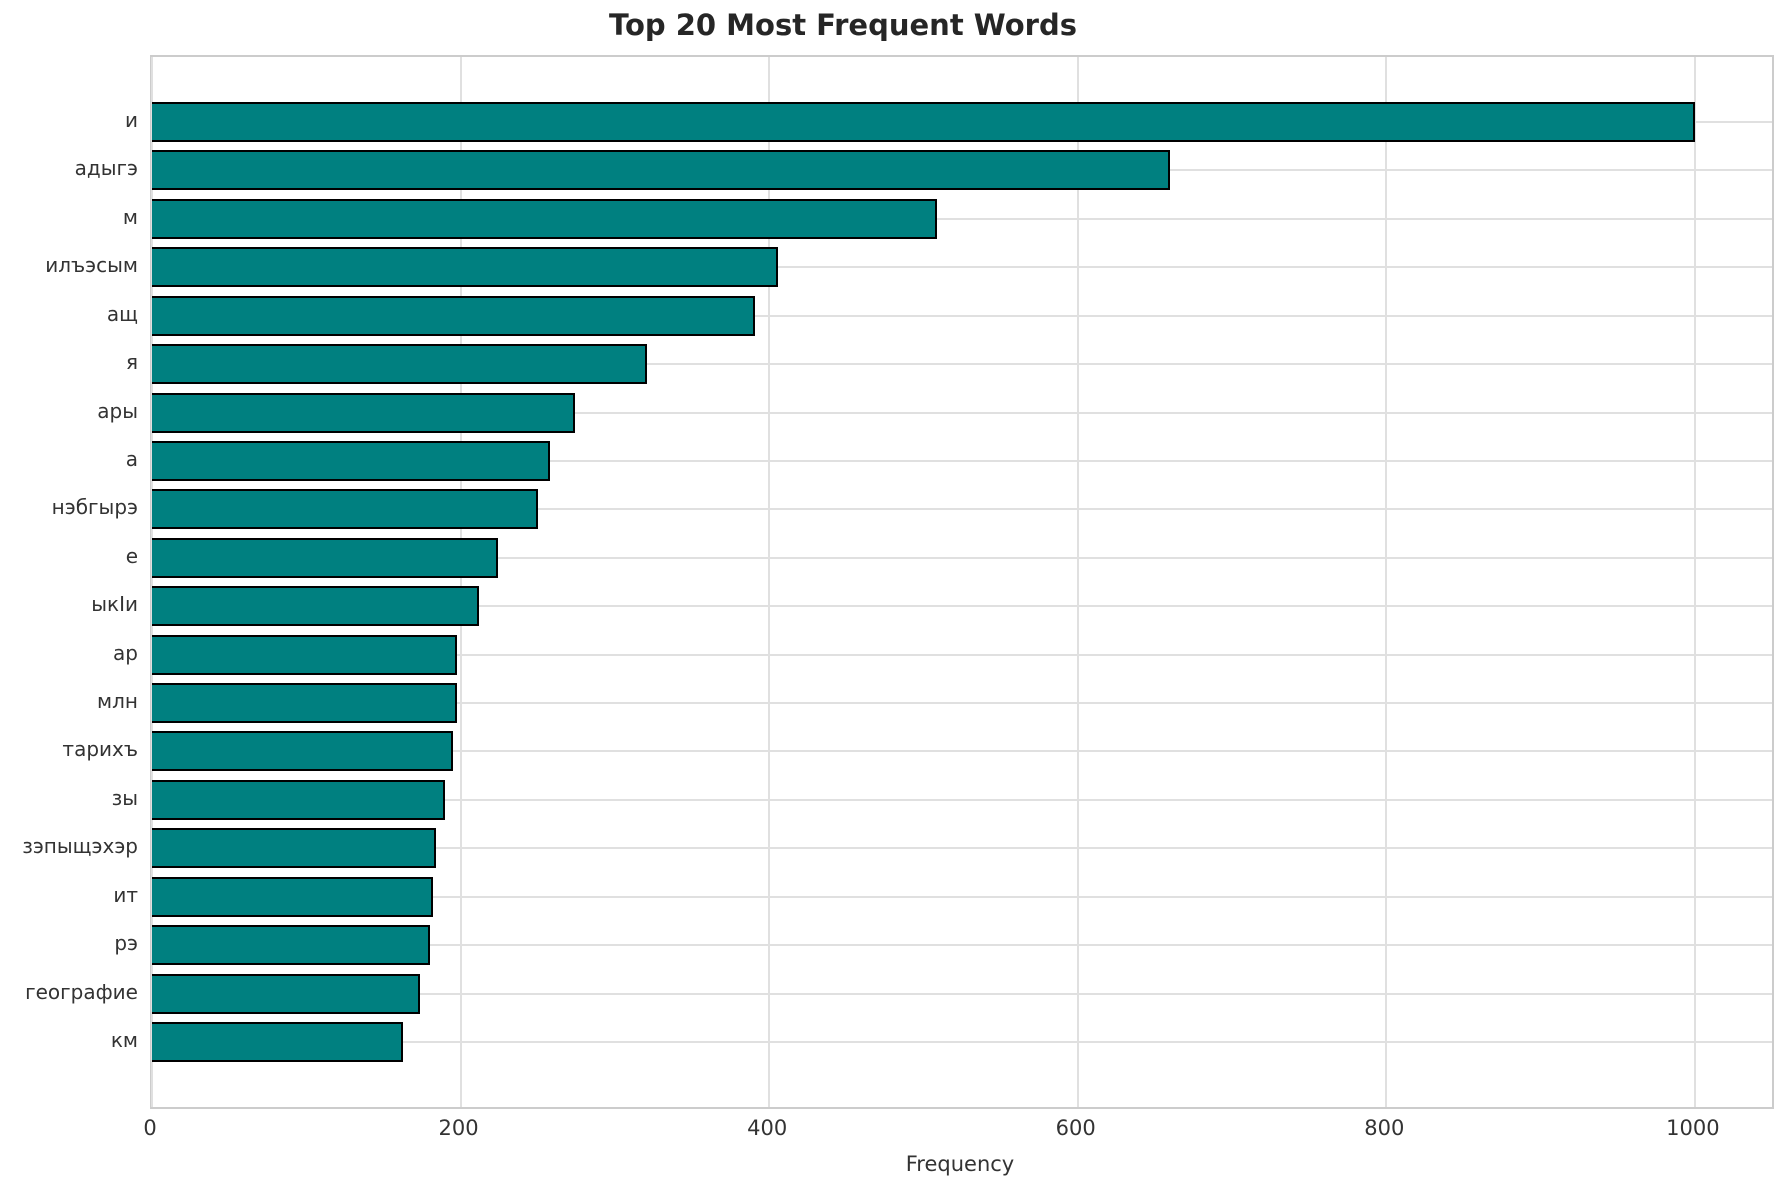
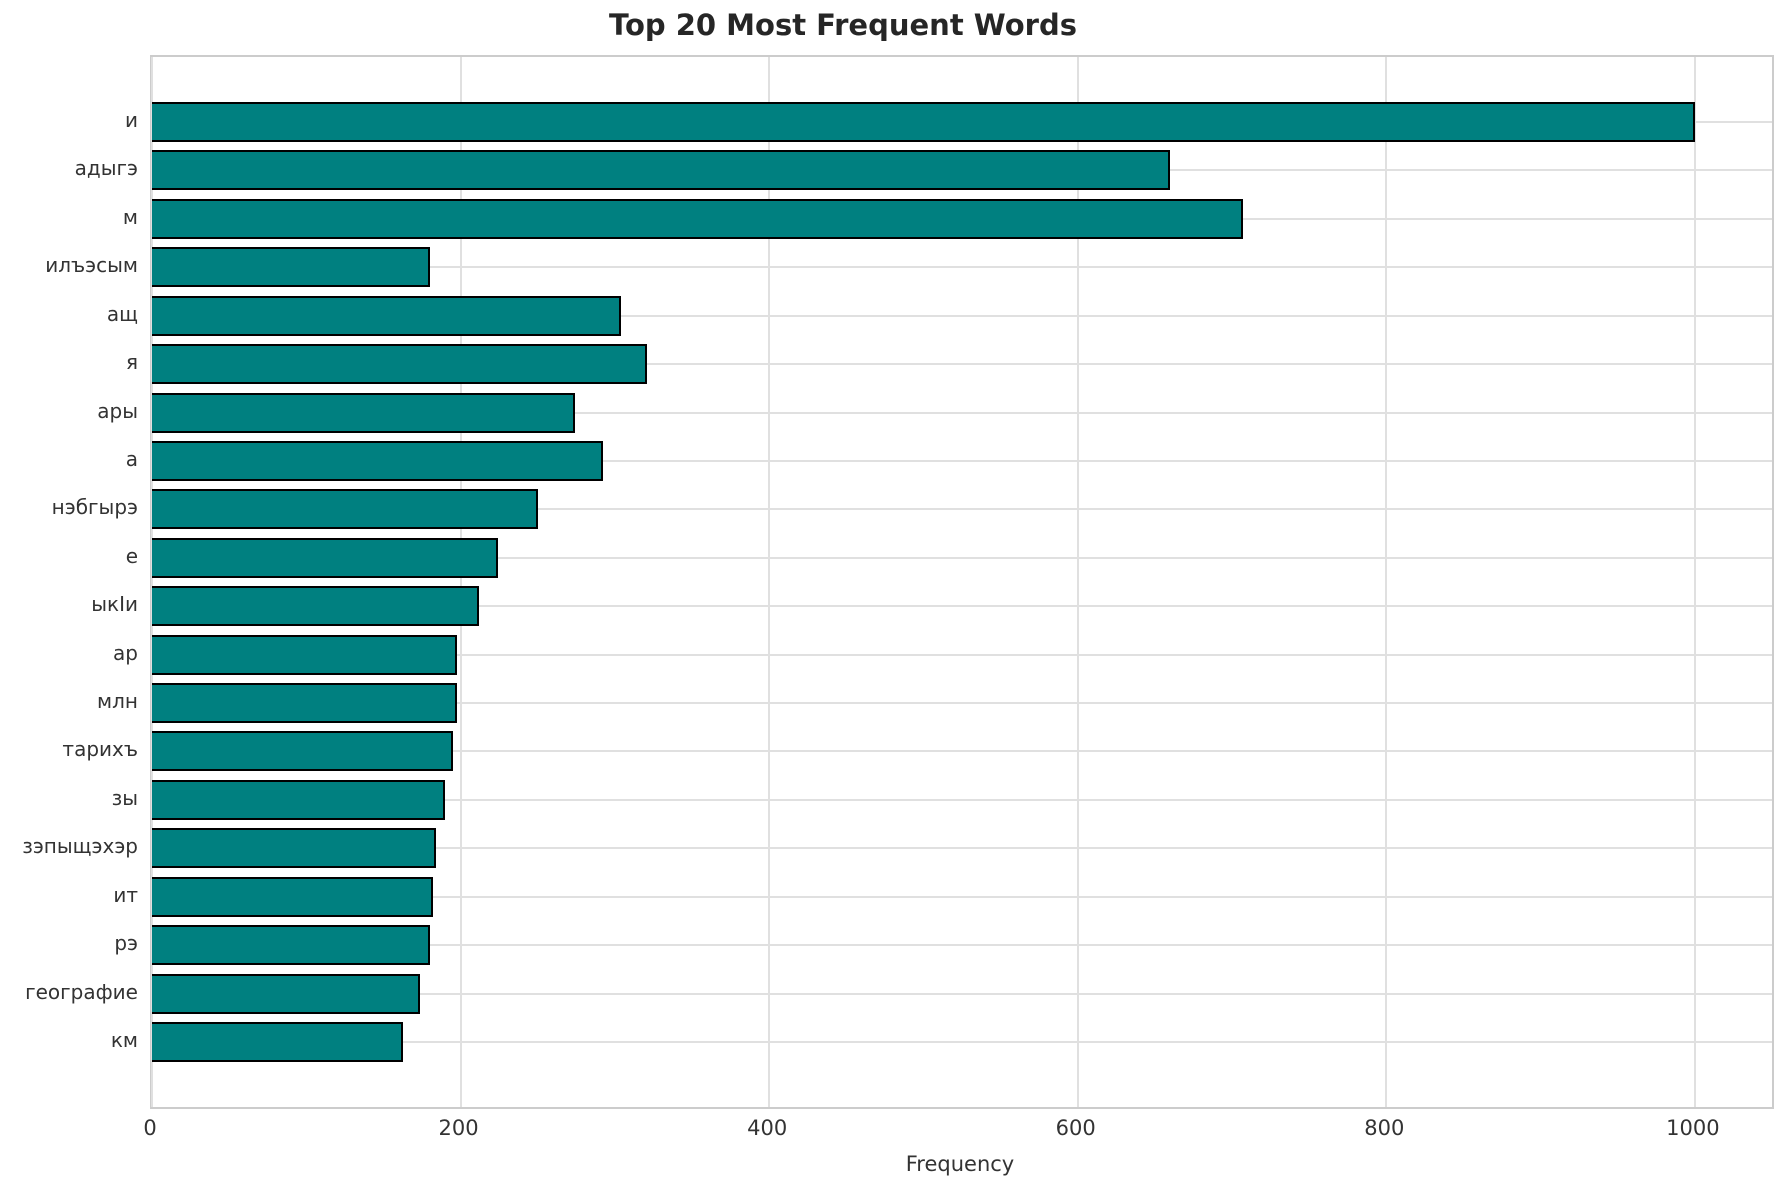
м: 509 -> 707
илъэсым: 406 -> 180
ащ: 391 -> 304
а: 258 -> 292
